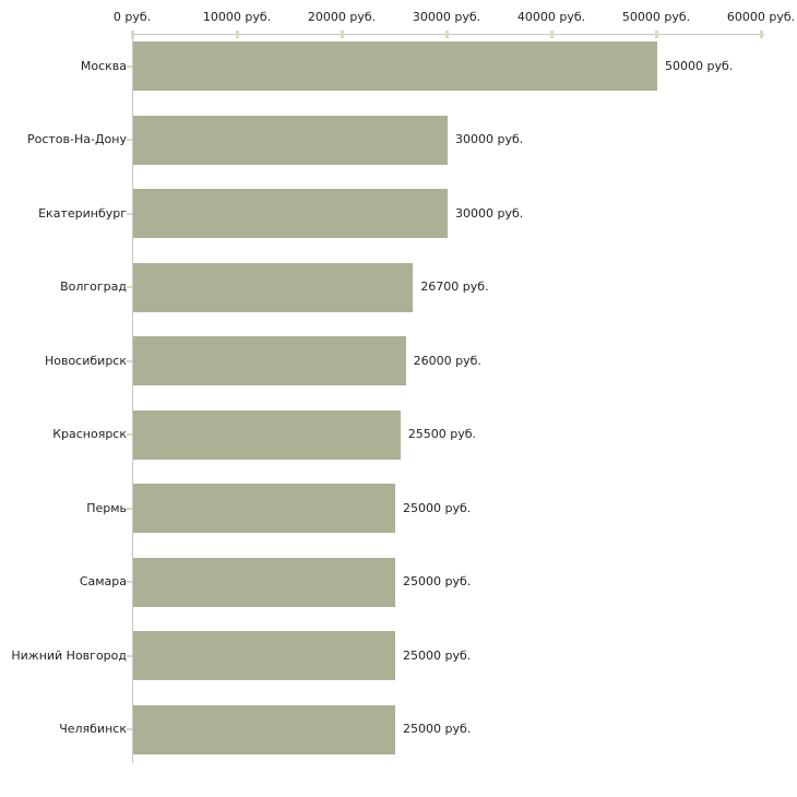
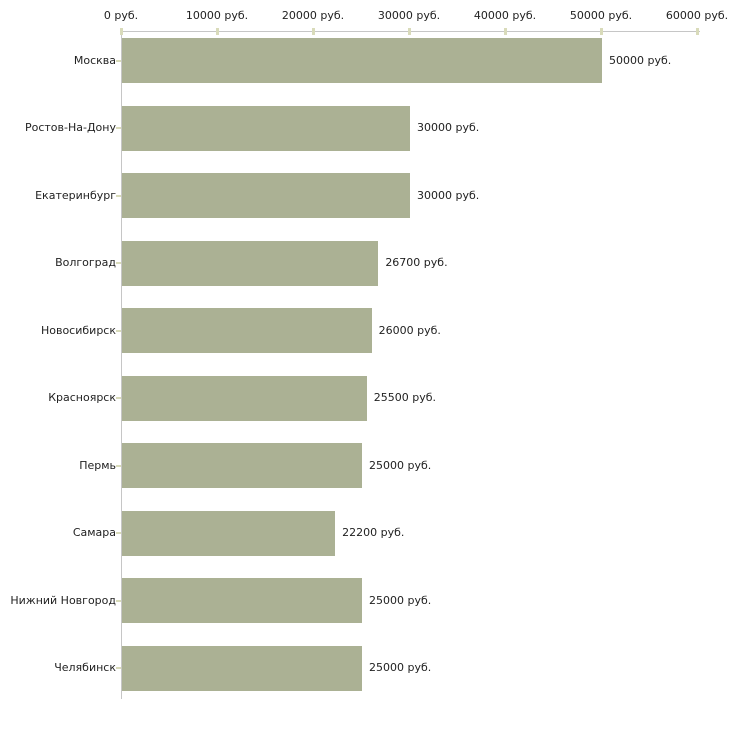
Самара: 25000 -> 22200
